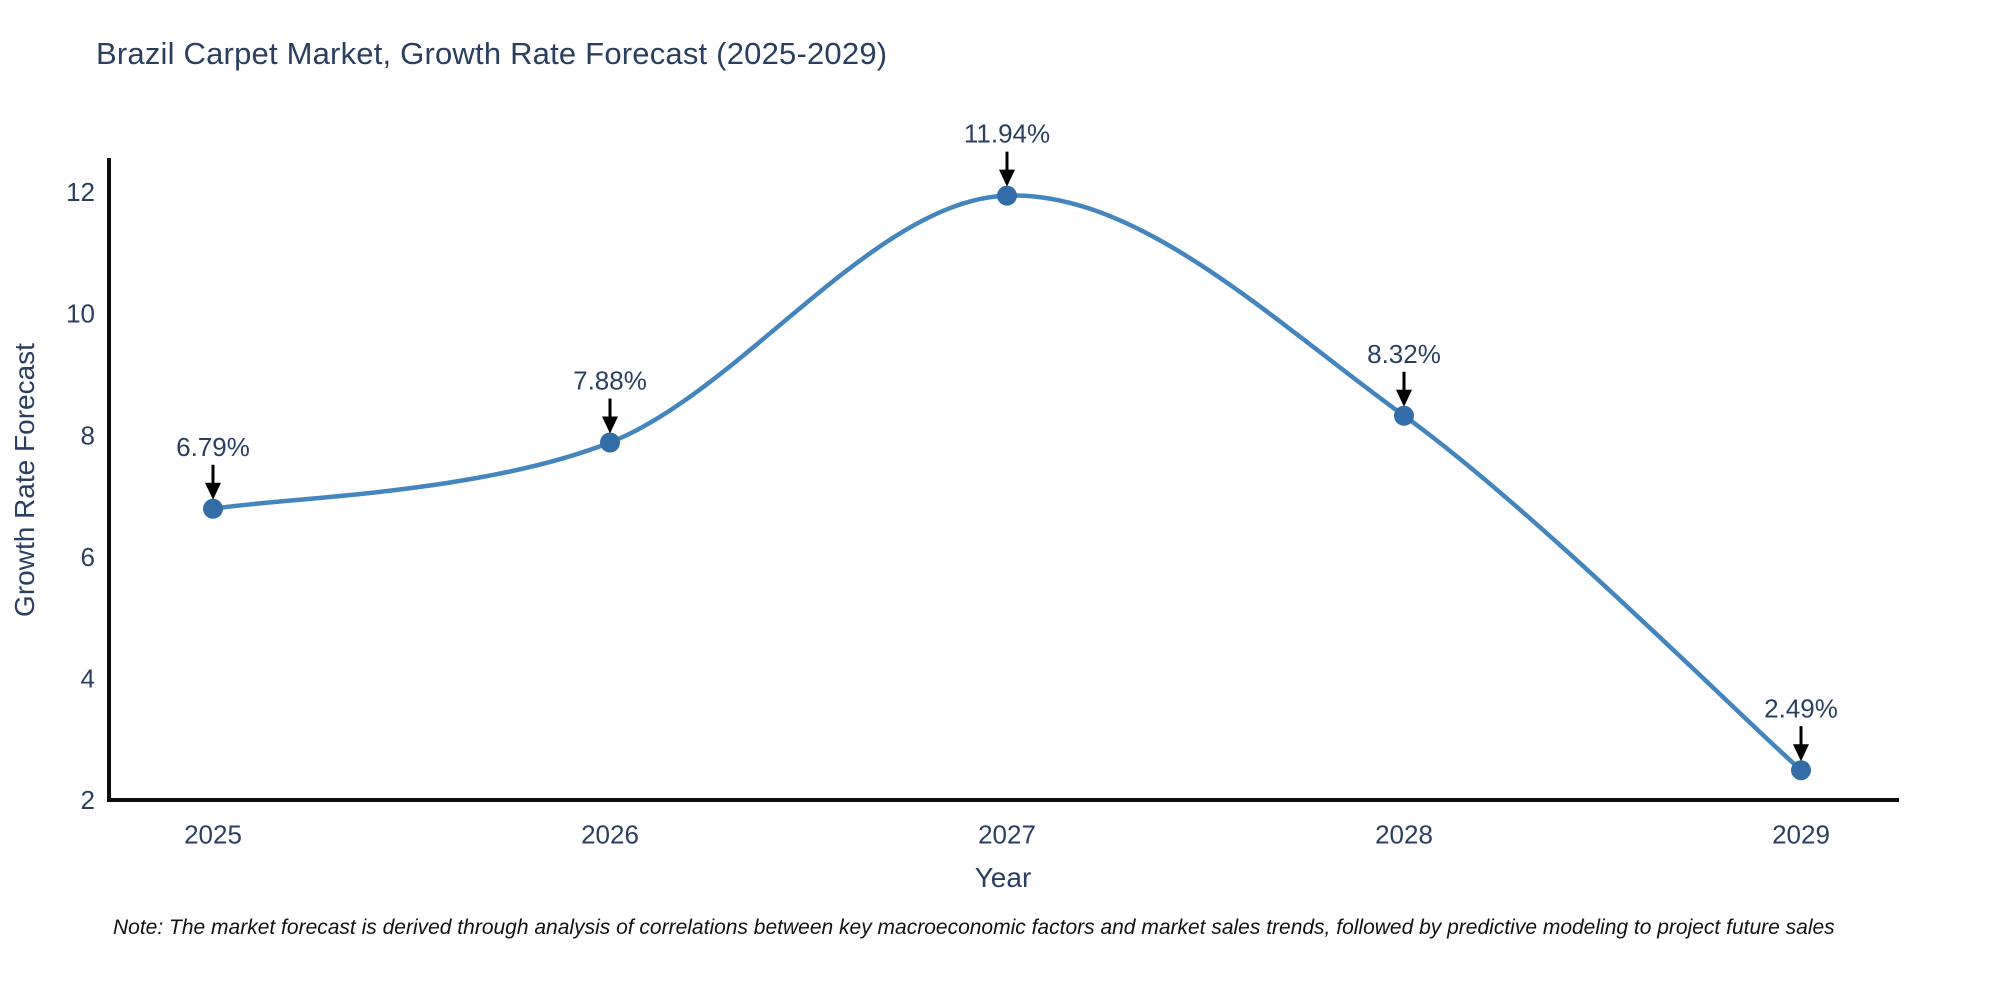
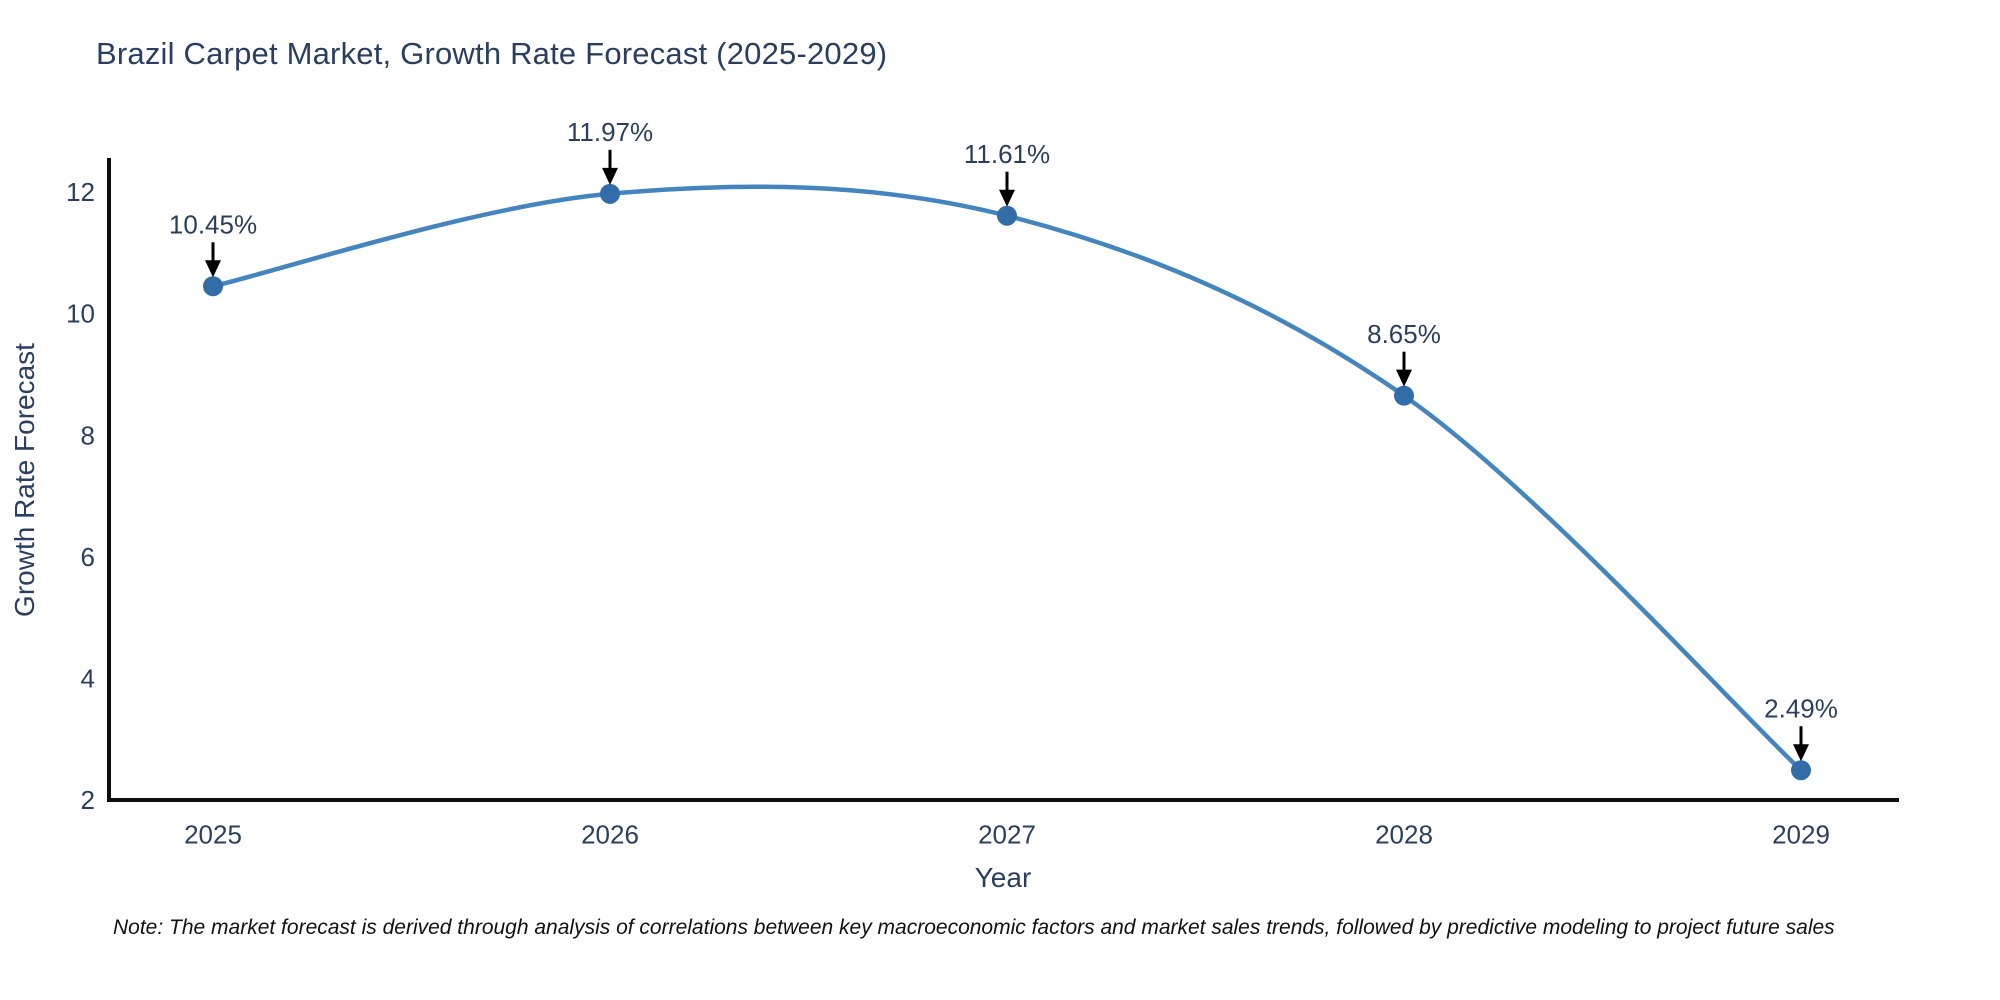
2025: 6.79% -> 10.45%
2026: 7.88% -> 11.97%
2027: 11.94% -> 11.61%
2028: 8.32% -> 8.65%
